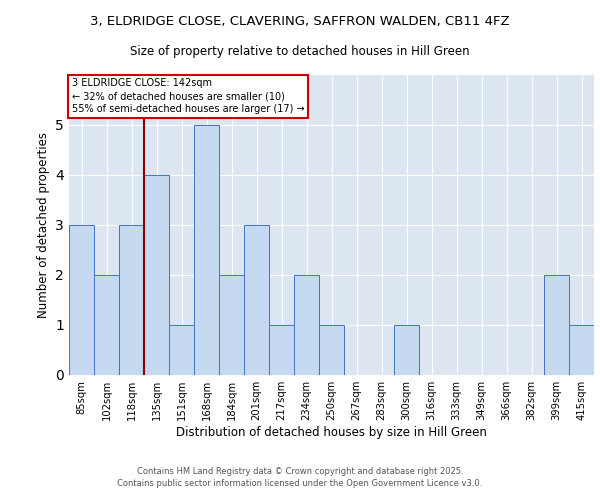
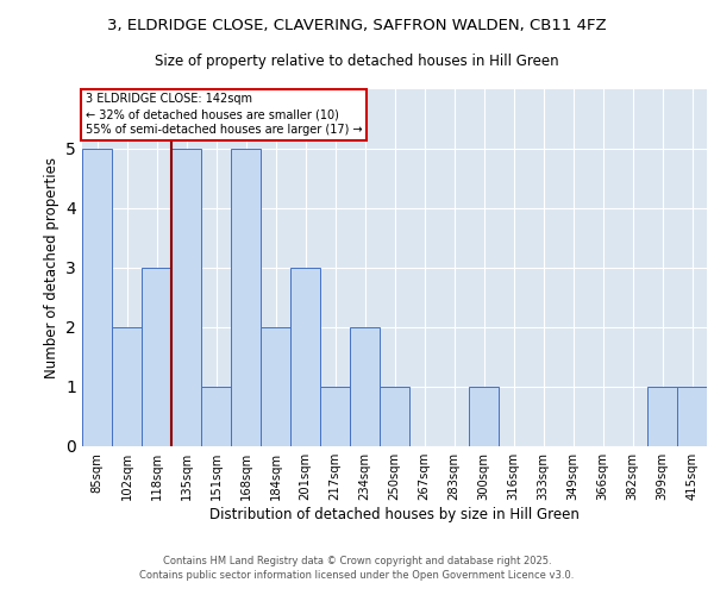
85sqm: 3 -> 5
135sqm: 4 -> 5
399sqm: 2 -> 1
